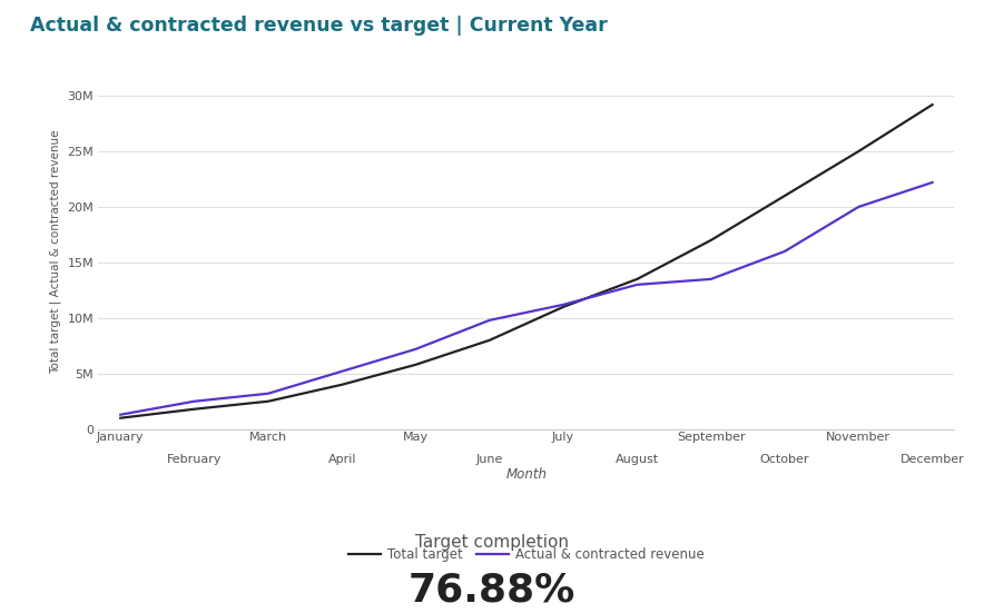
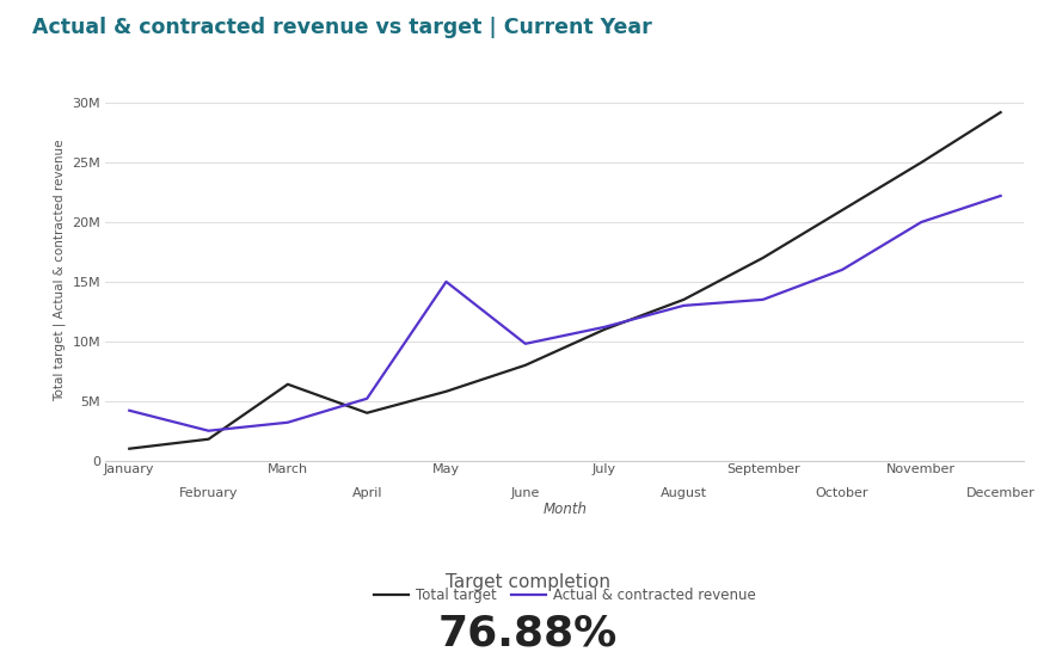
Actual & contracted revenue/January: 1.3M -> 4.2M
Total target/March: 2.5M -> 6.4M
Actual & contracted revenue/May: 7.2M -> 15.0M
